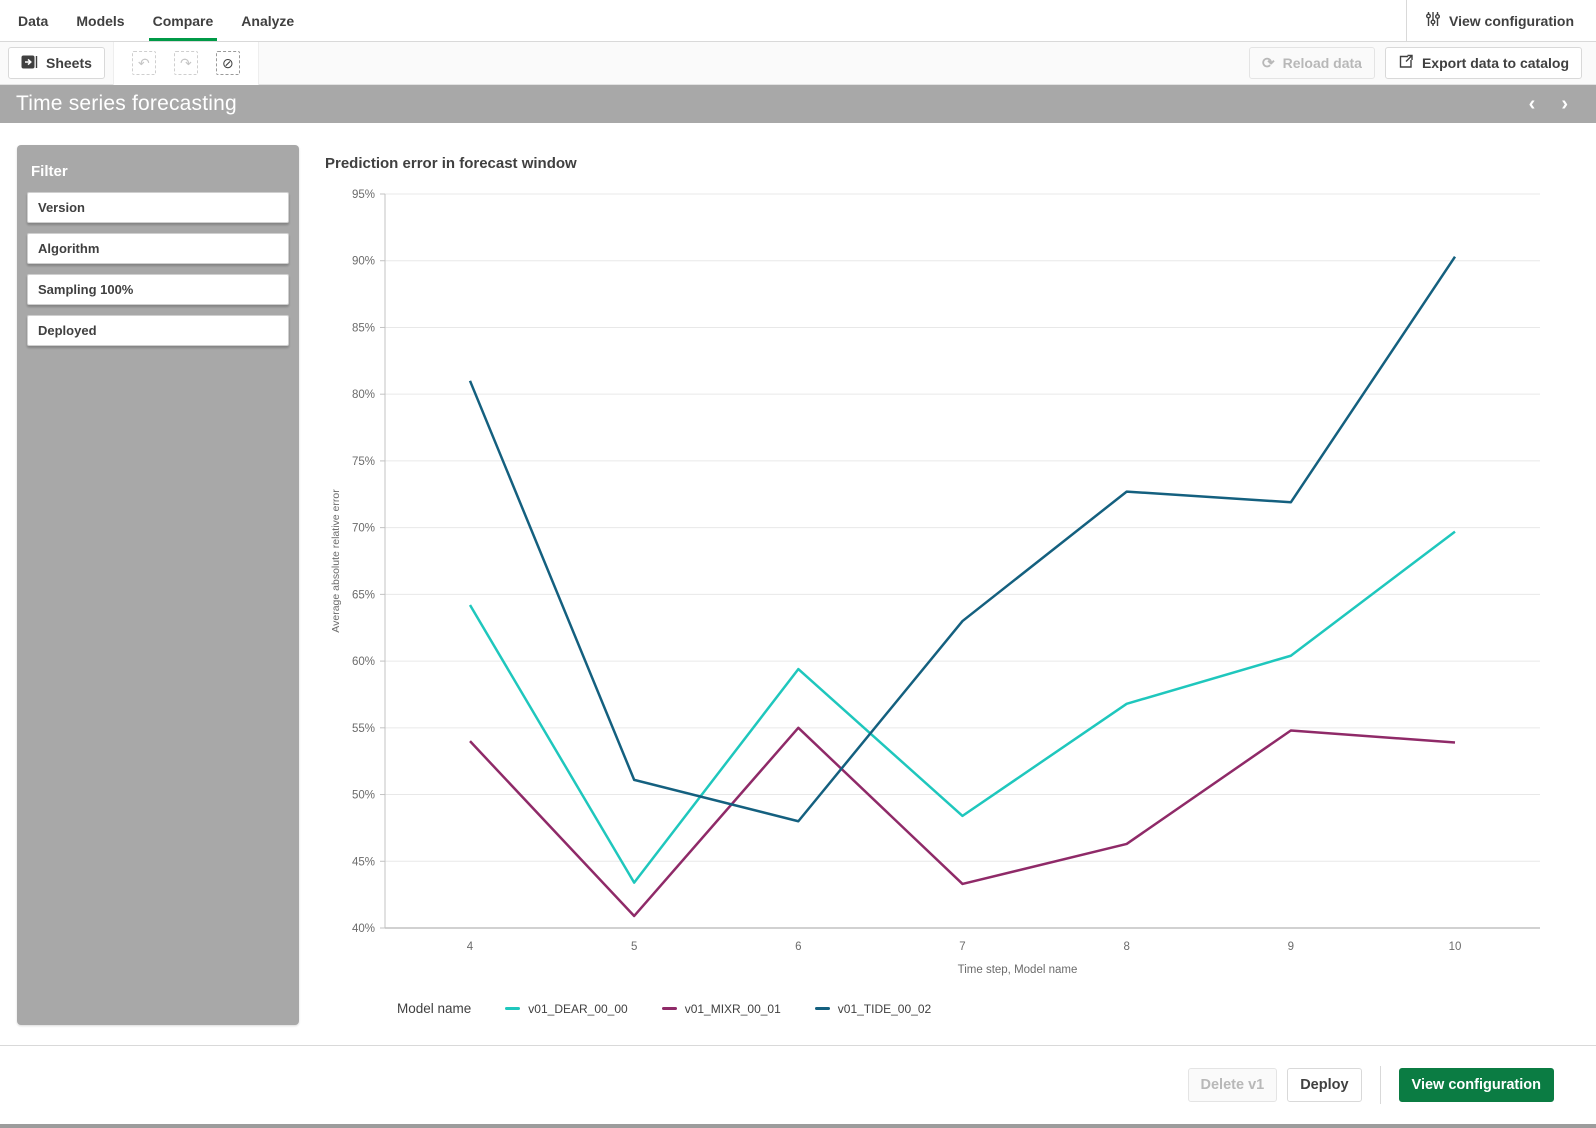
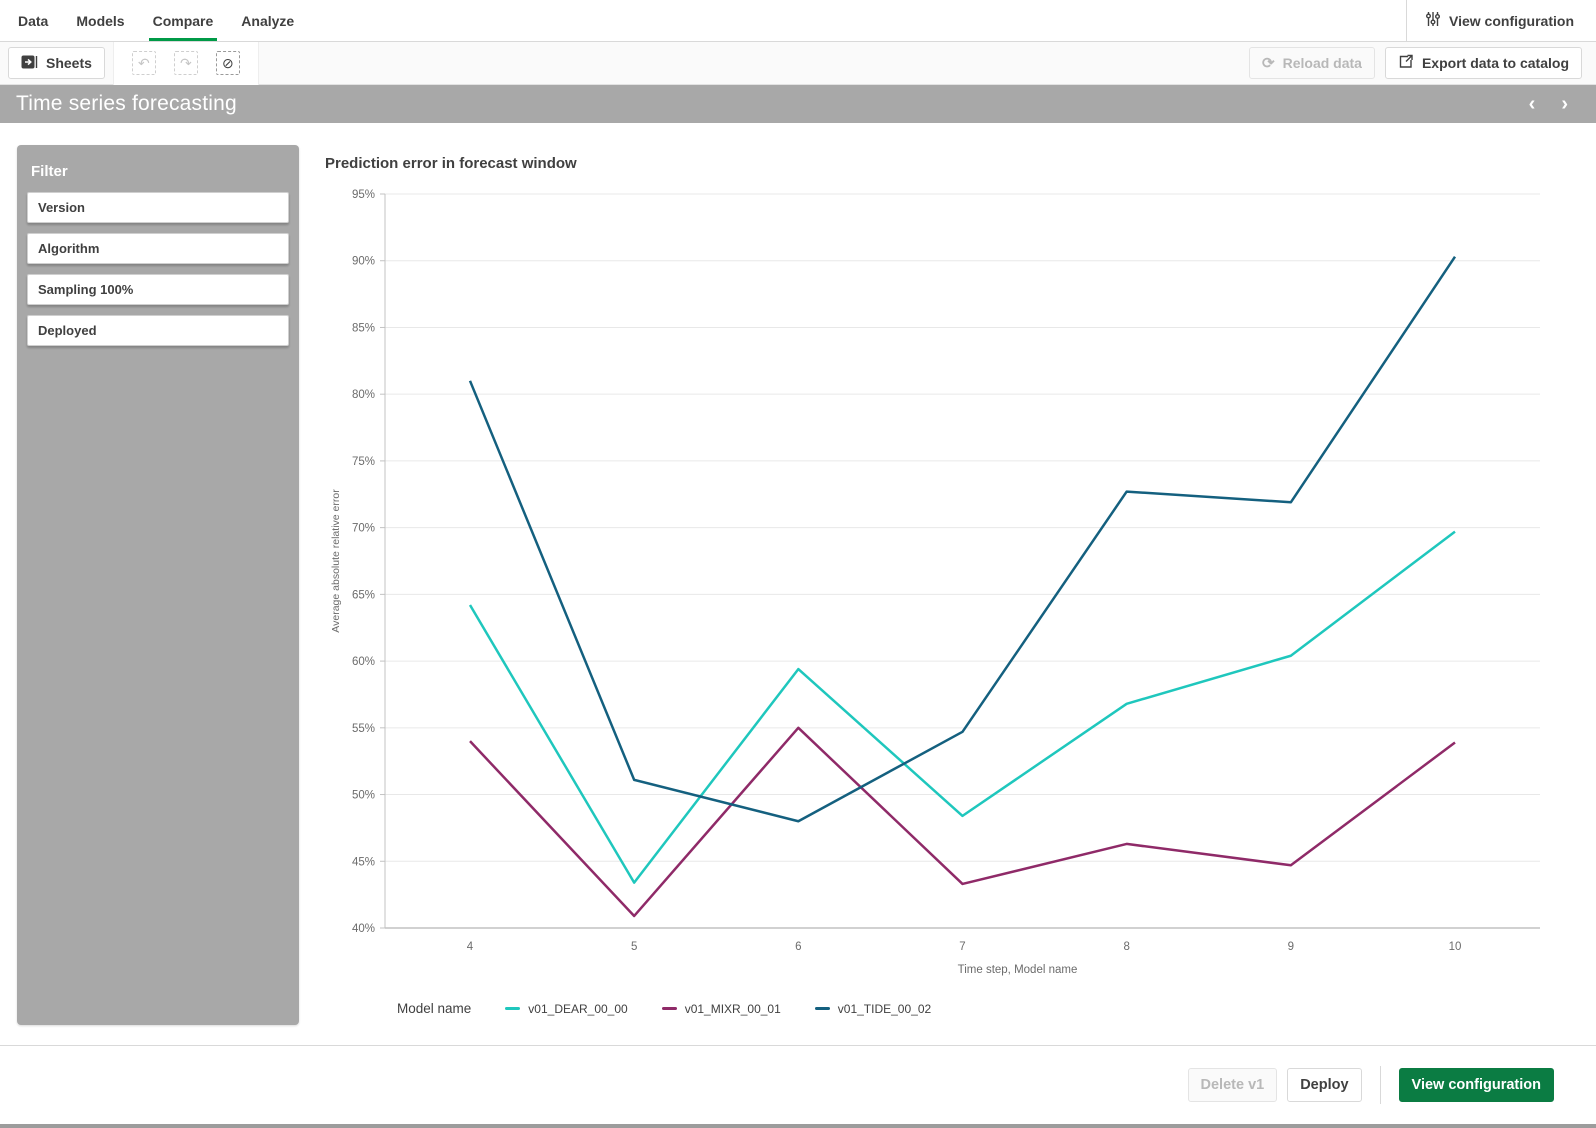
v01_TIDE_00_02/7: 63.0% -> 54.7%
v01_MIXR_00_01/9: 54.8% -> 44.7%
